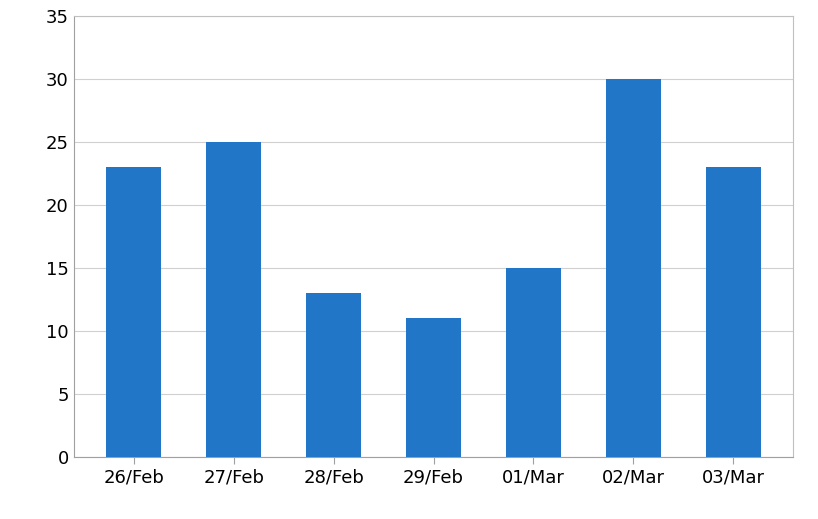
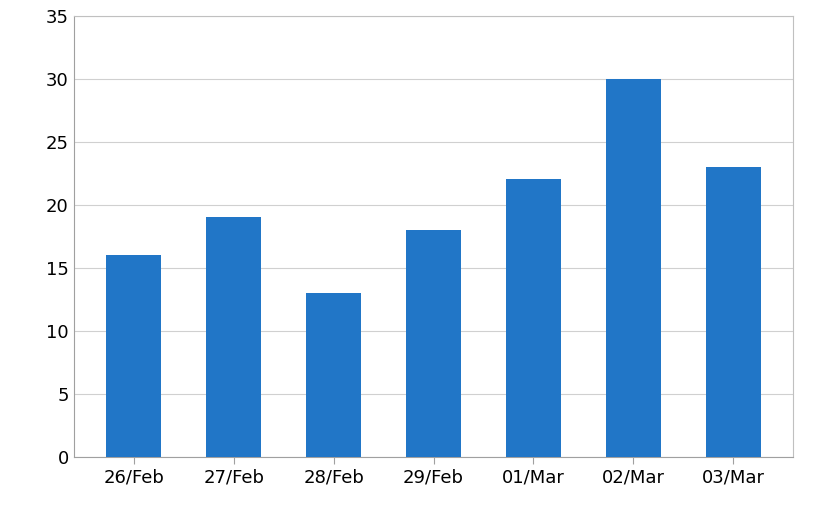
26/Feb: 23 -> 16
27/Feb: 25 -> 19
29/Feb: 11 -> 18
01/Mar: 15 -> 22
